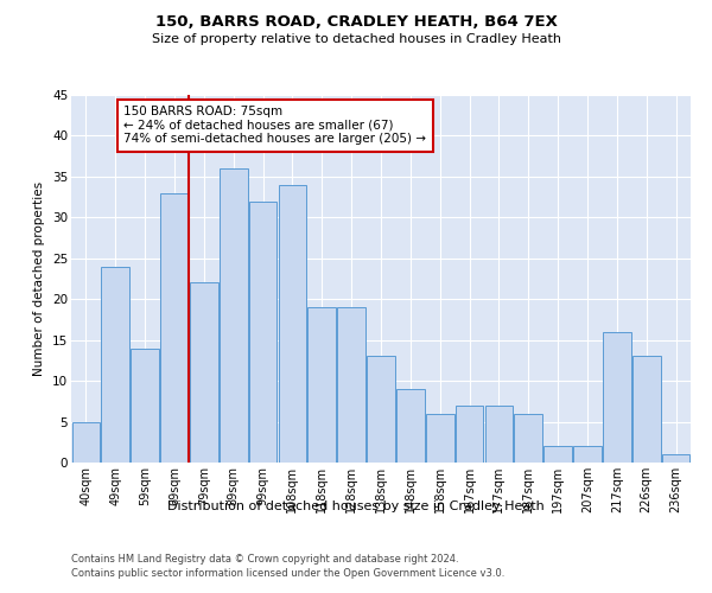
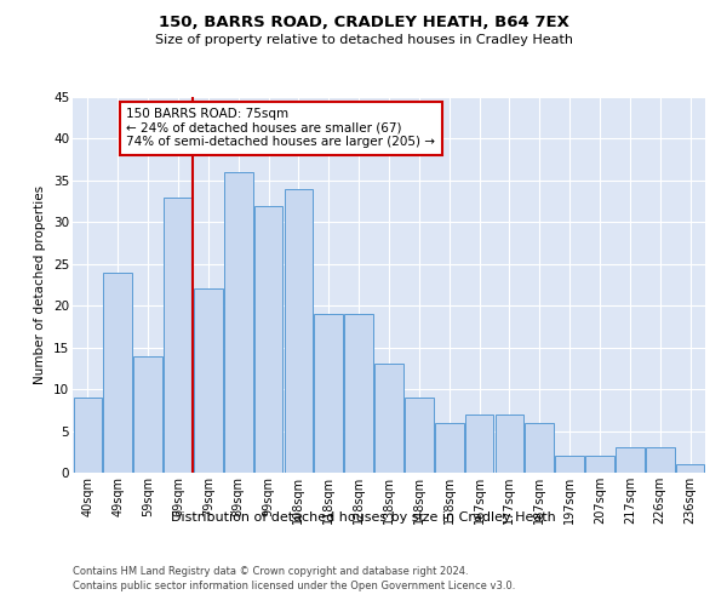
40sqm: 5 -> 9
217sqm: 16 -> 3
226sqm: 13 -> 3
